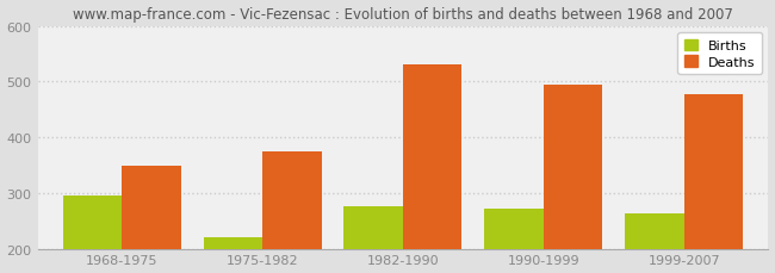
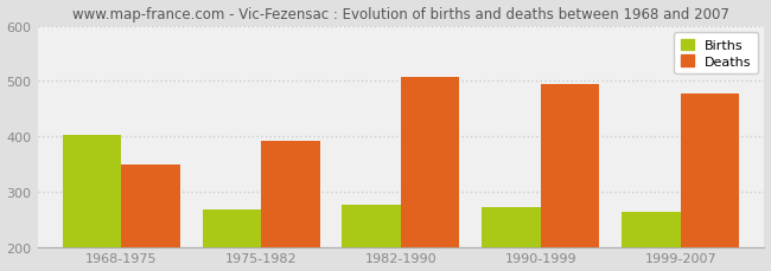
Births/1968-1975: 295 -> 403
Births/1975-1982: 220 -> 268
Deaths/1975-1982: 375 -> 391
Deaths/1982-1990: 530 -> 506
